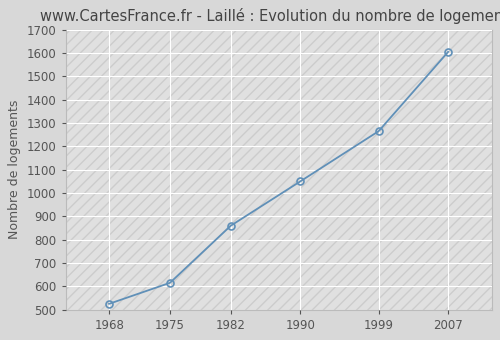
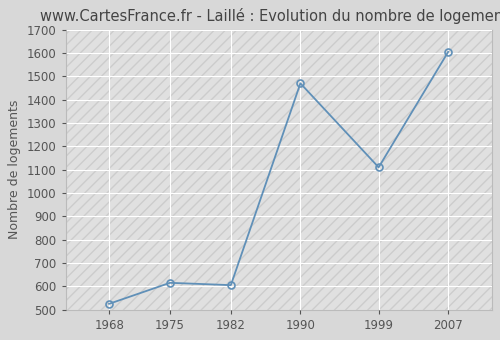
1982: 860 -> 605
1990: 1050 -> 1470
1999: 1265 -> 1110
